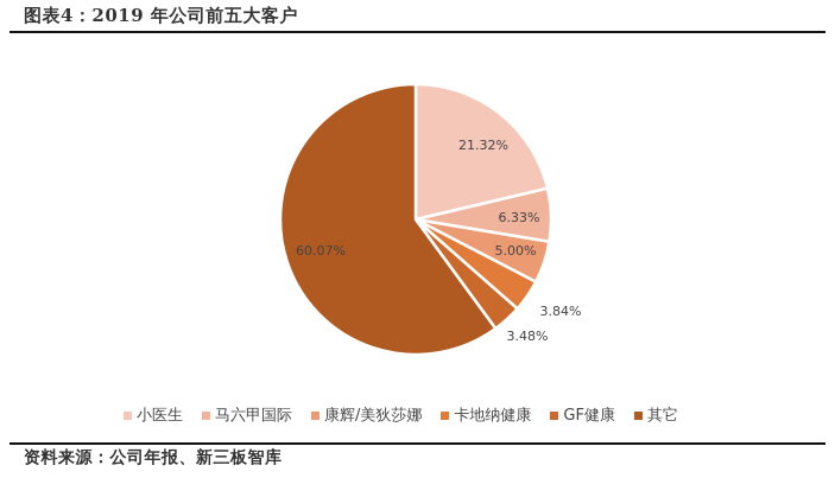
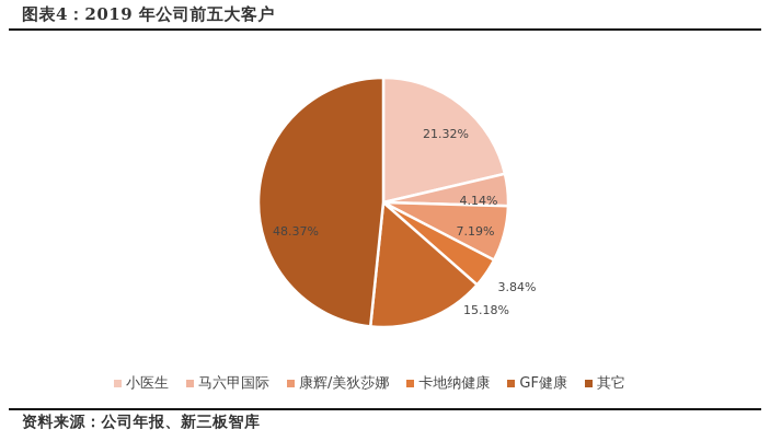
马六甲国际: 6.33% -> 4.14%
康辉/美狄莎娜: 5.00% -> 7.19%
GF健康: 3.48% -> 15.18%
其它: 60.07% -> 48.37%
